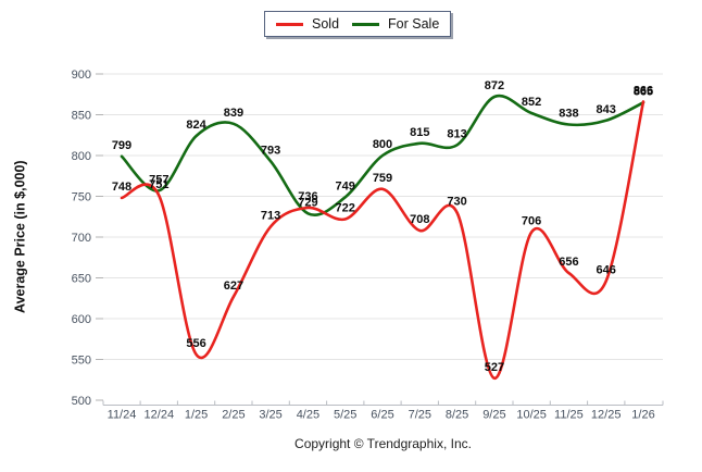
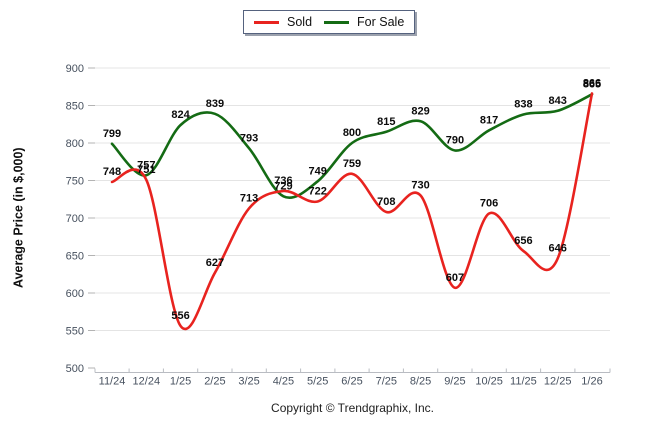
For Sale/8/25: 813 -> 829
Sold/9/25: 527 -> 607
For Sale/9/25: 872 -> 790
For Sale/10/25: 852 -> 817
